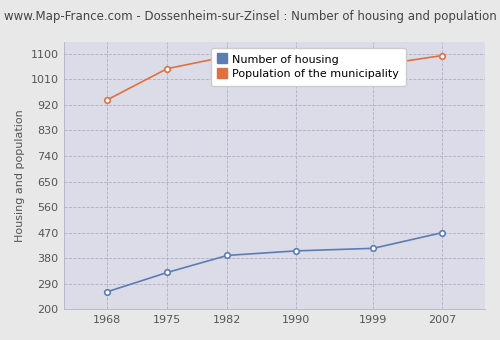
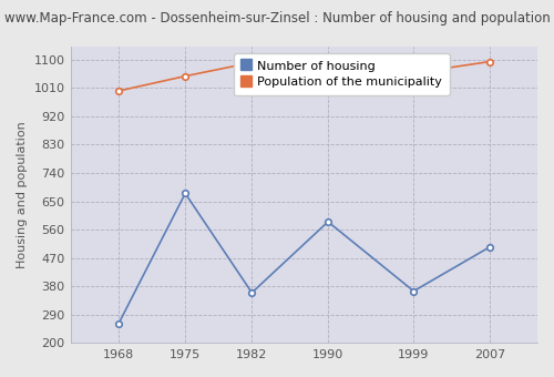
Population of the municipality/1968: 937 -> 1000
Number of housing/1975: 330 -> 675
Number of housing/1982: 390 -> 360
Number of housing/1990: 406 -> 585
Number of housing/1999: 415 -> 365
Number of housing/2007: 470 -> 505
